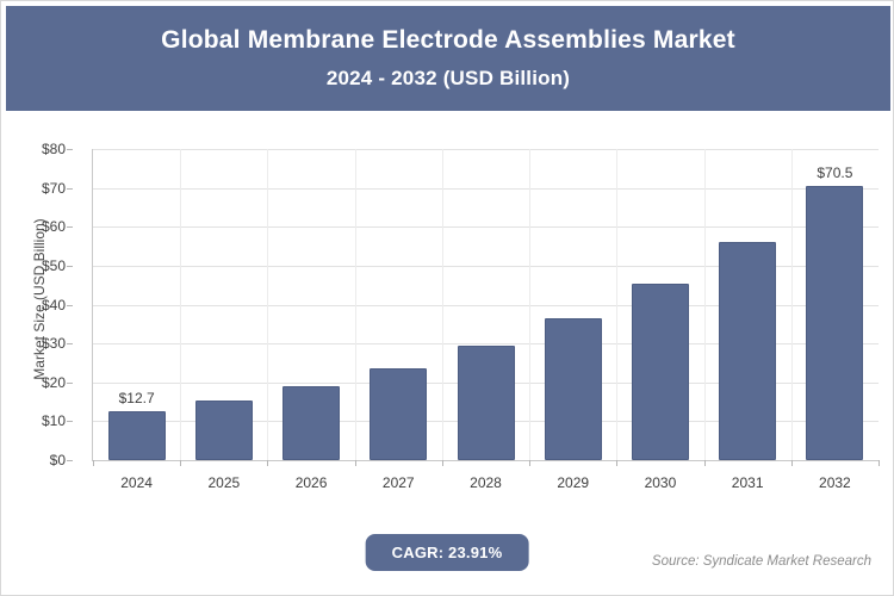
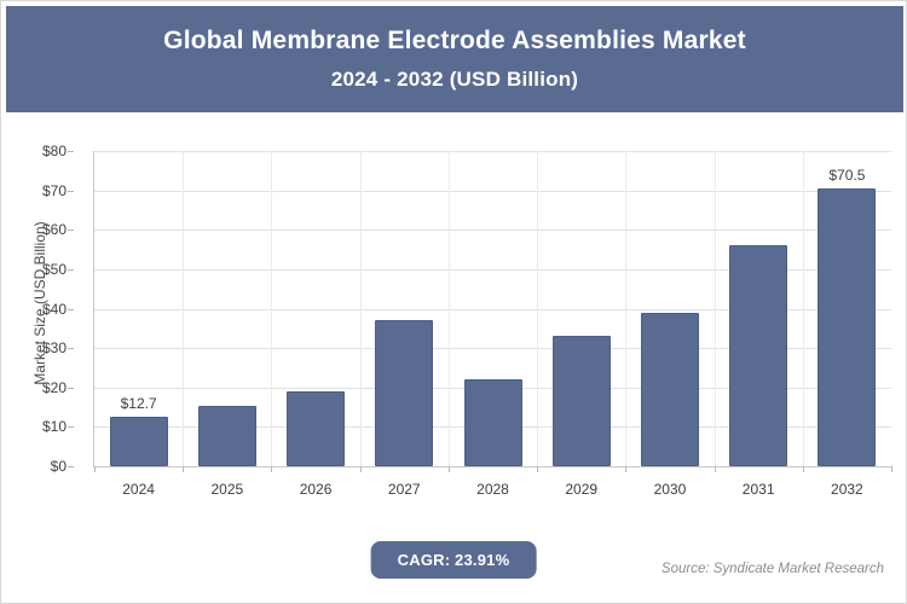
2027: $24 -> $37
2028: $29 -> $22
2029: $36 -> $33
2030: $45 -> $39
